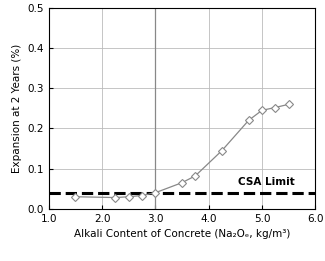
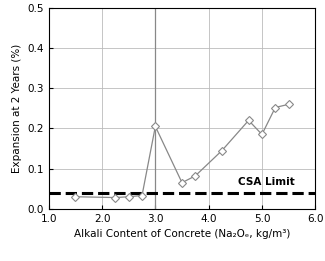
3.0: 0.040 -> 0.205
5.0: 0.245 -> 0.185
